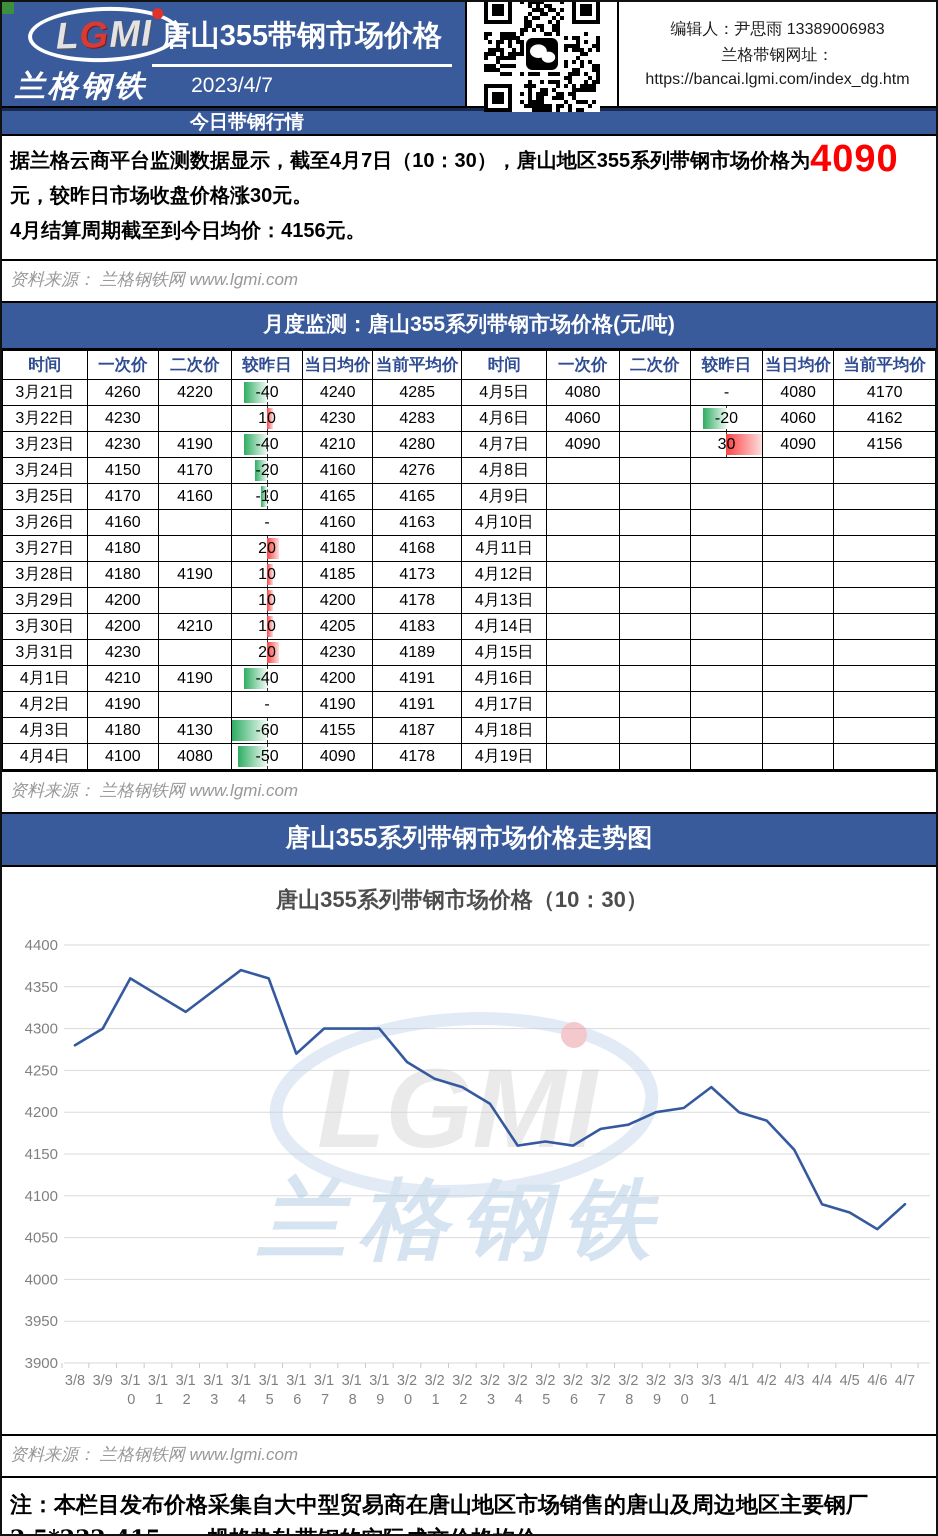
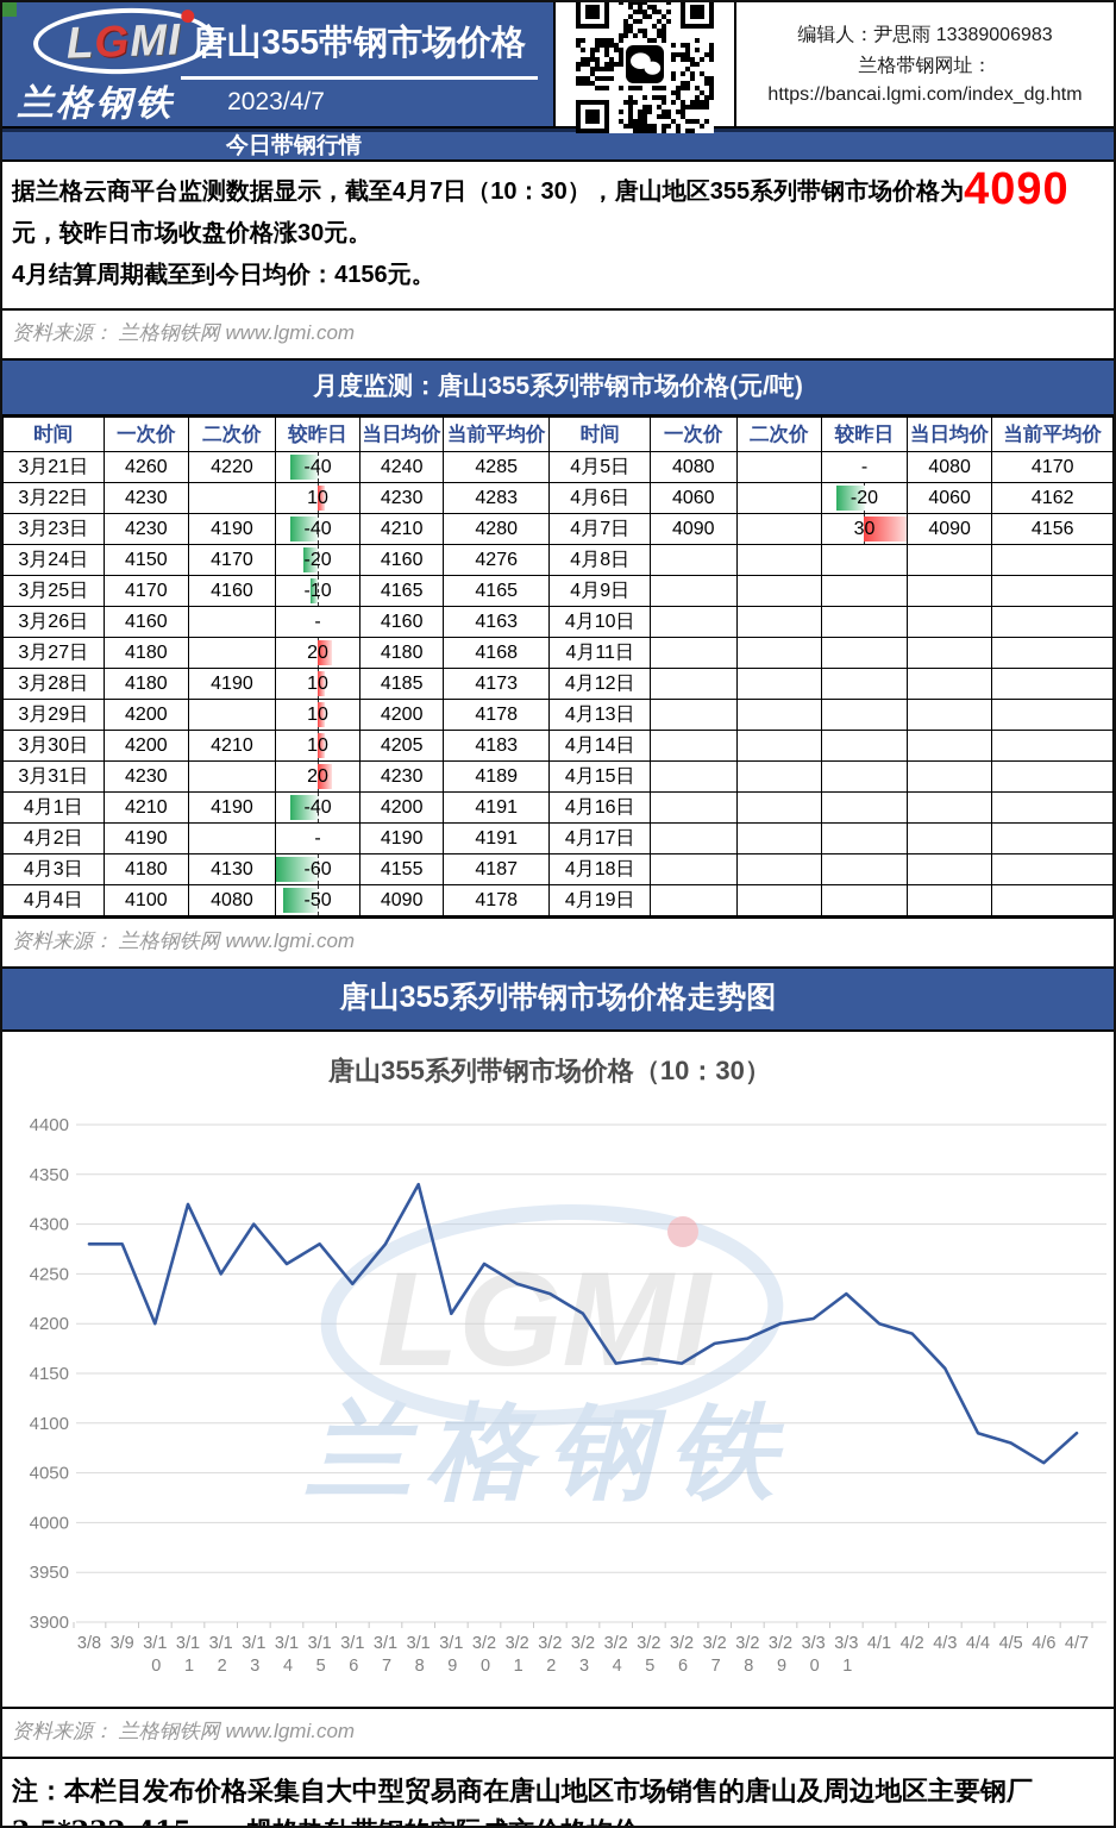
3/9: 4300 -> 4280
3/10: 4360 -> 4200
3/11: 4340 -> 4320
3/12: 4320 -> 4250
3/13: 4340 -> 4300
3/14: 4370 -> 4260
3/15: 4360 -> 4280
3/16: 4270 -> 4240
3/17: 4300 -> 4280
3/18: 4300 -> 4340
3/19: 4300 -> 4210
